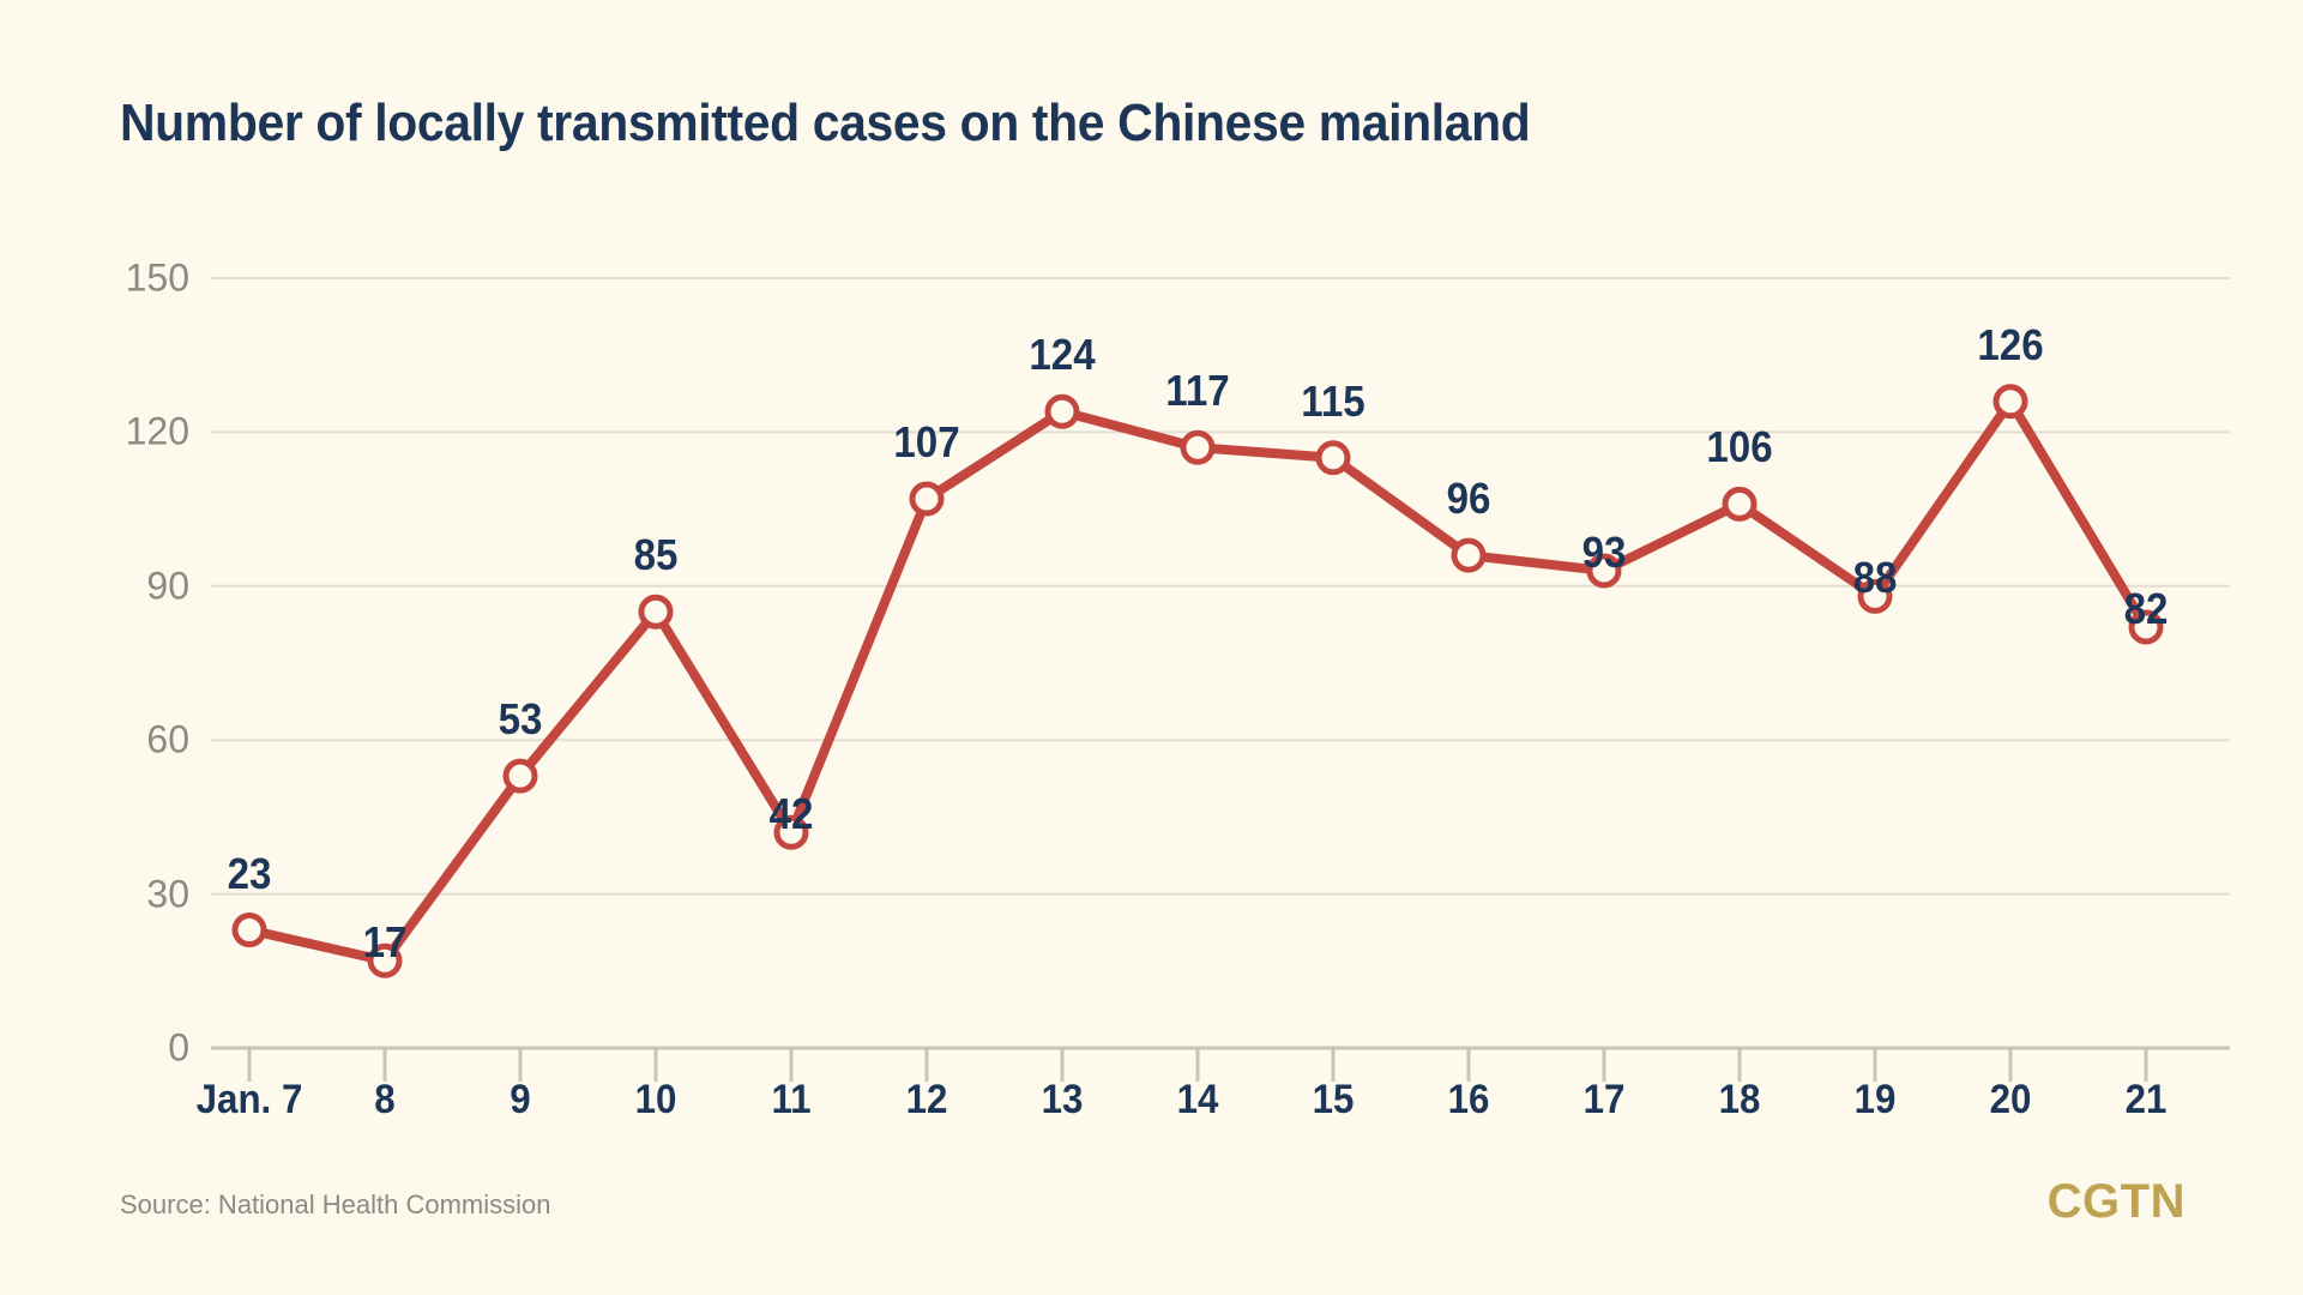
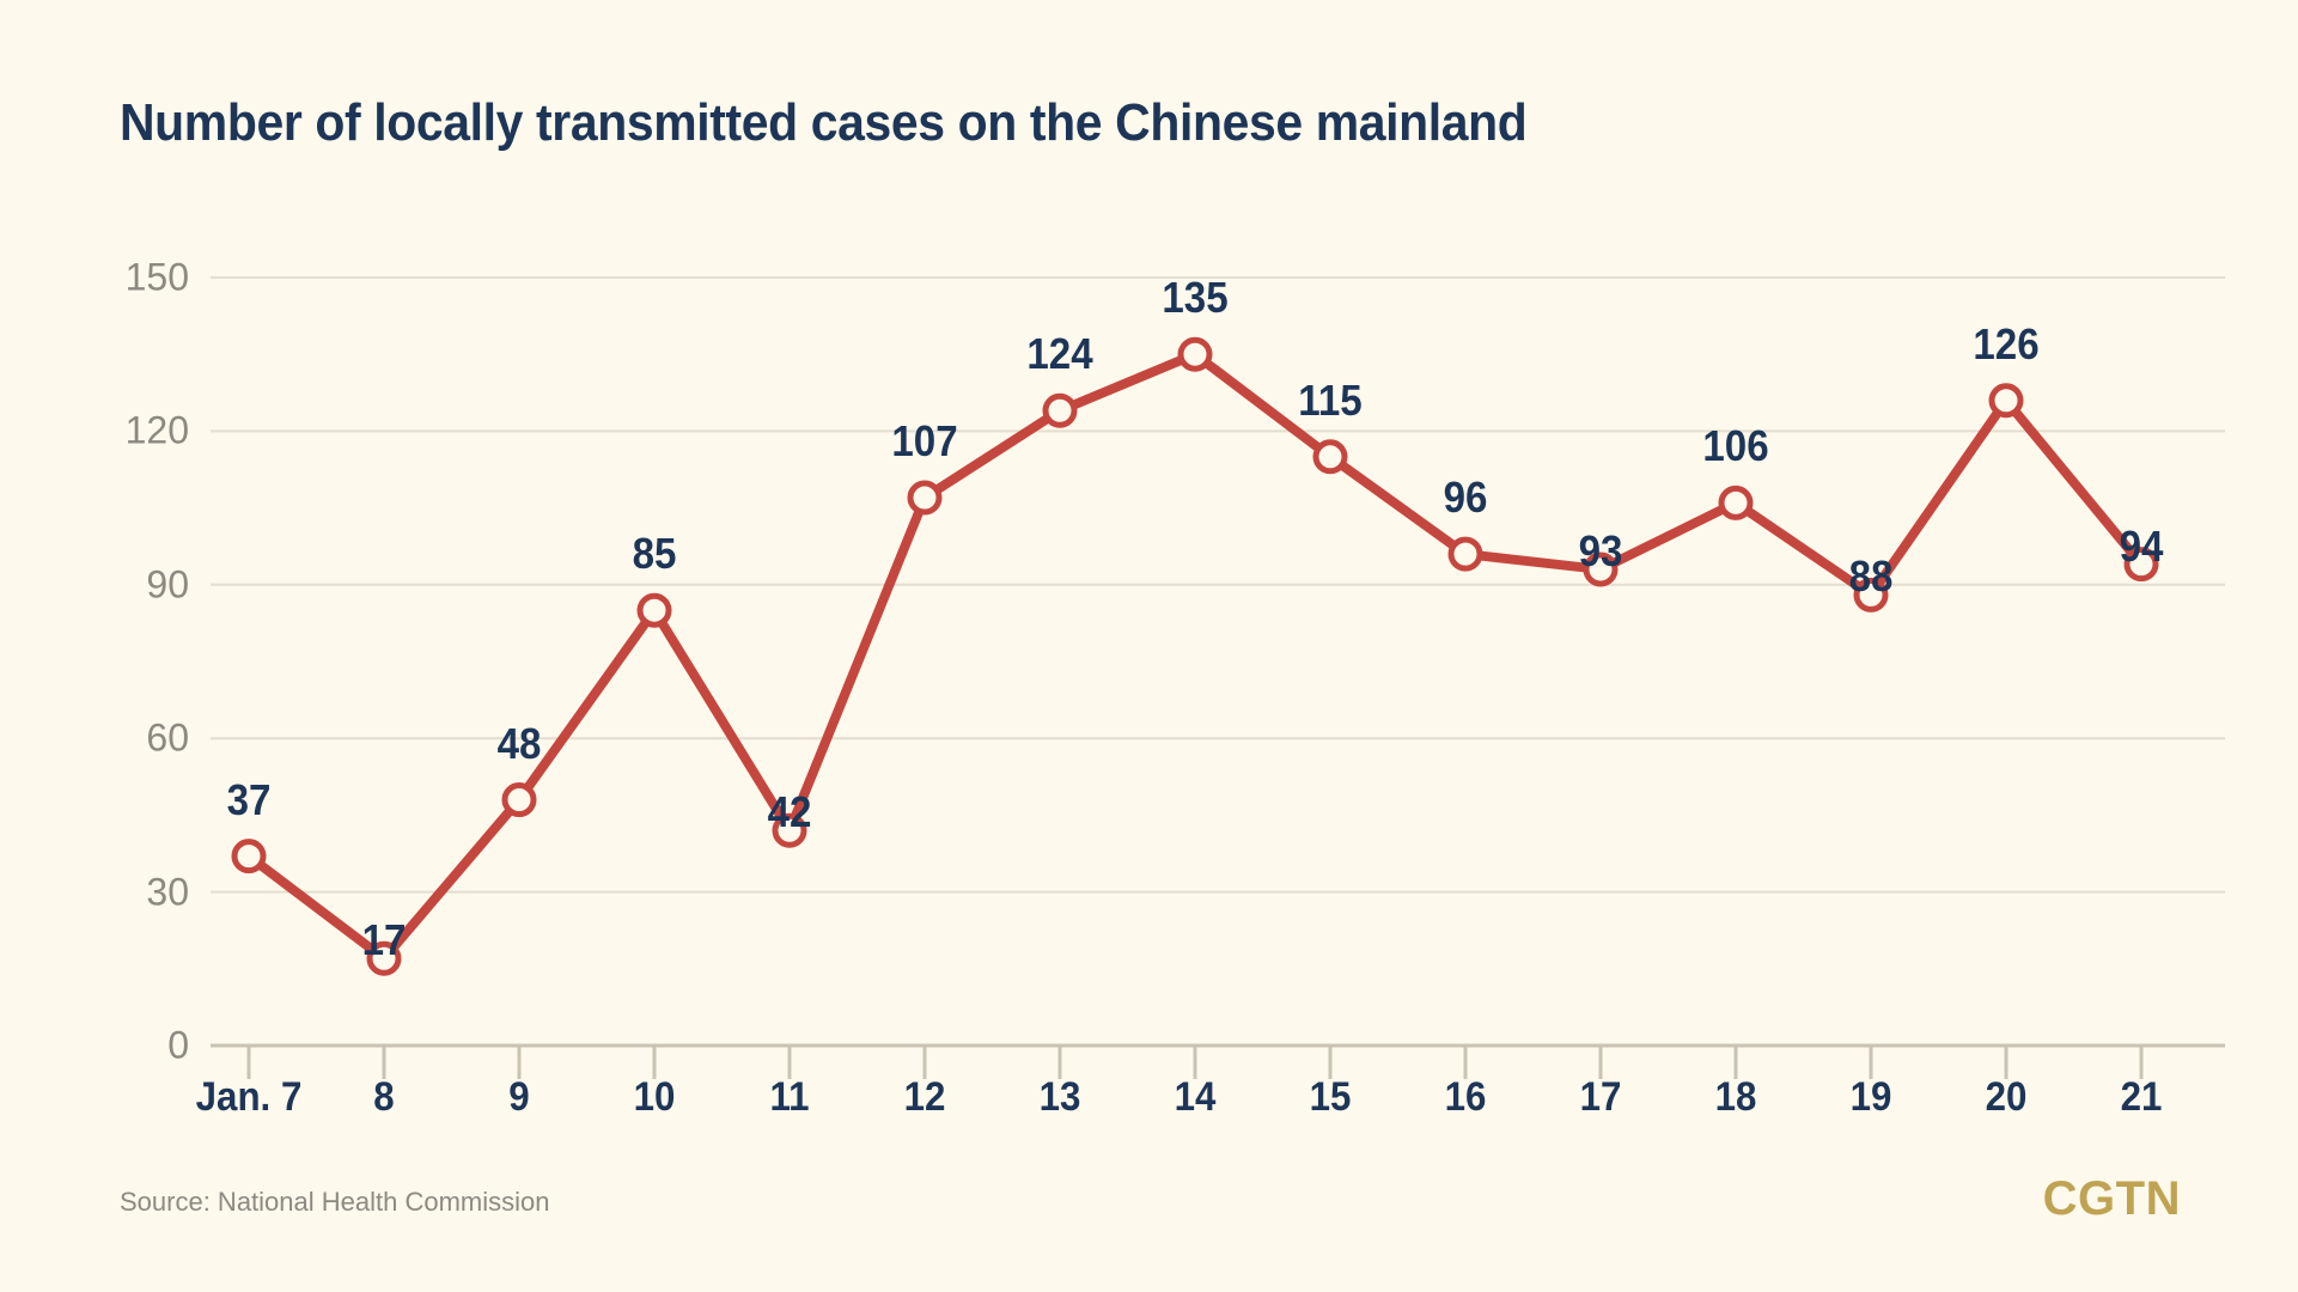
Jan. 7: 23 -> 37
9: 53 -> 48
14: 117 -> 135
21: 82 -> 94
